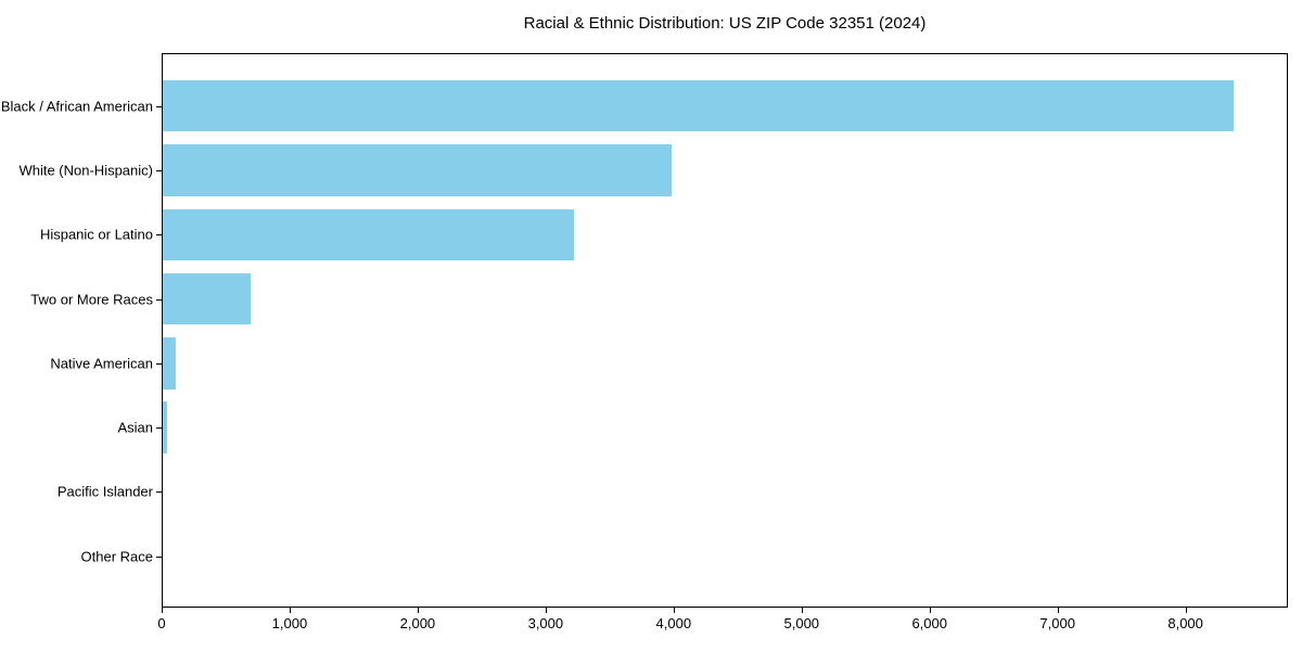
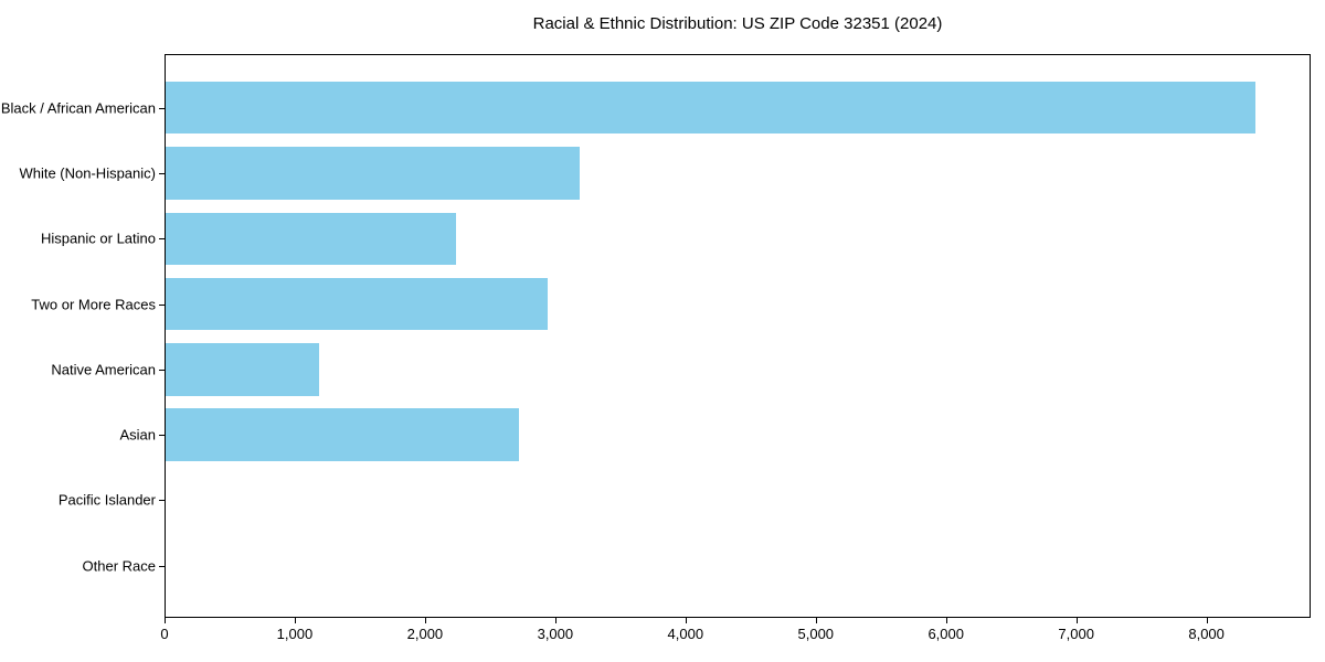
White (Non-Hispanic): 3980 -> 3180
Hispanic or Latino: 3210 -> 2230
Two or More Races: 680 -> 2930
Native American: 100 -> 1180
Asian: 40 -> 2710
